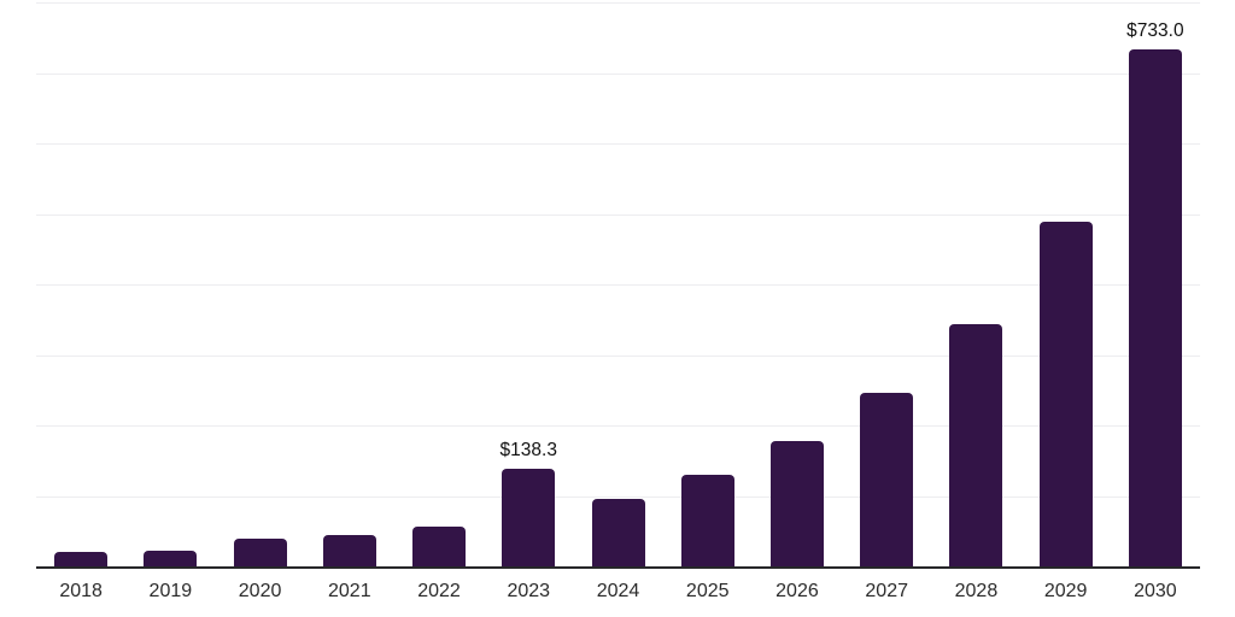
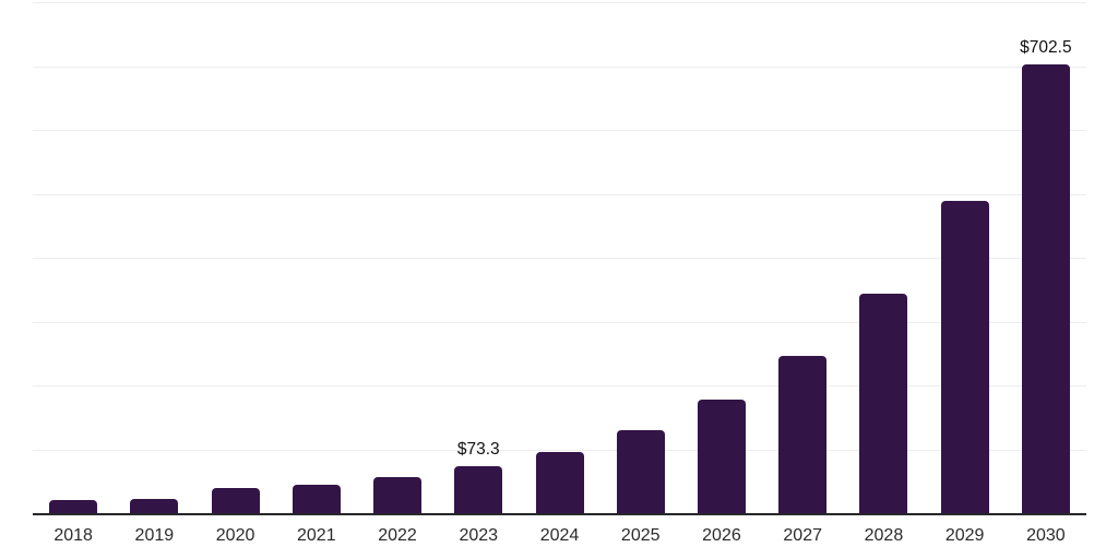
2023: $138.3 -> $73.3
2030: $733.0 -> $702.5
